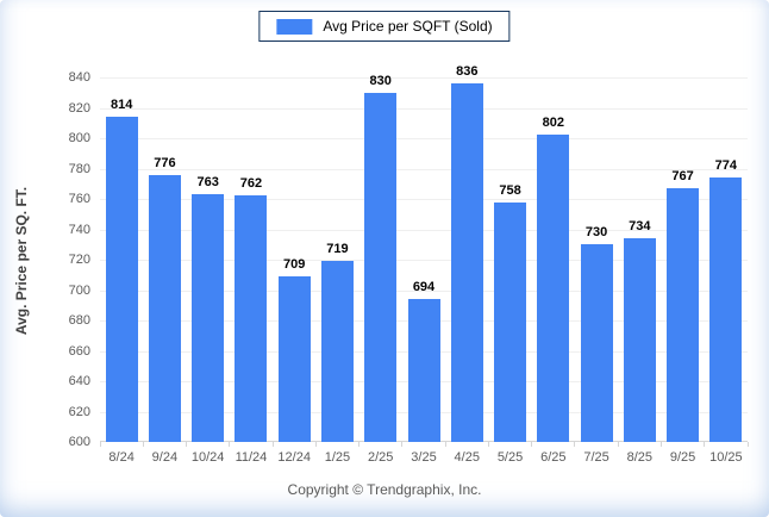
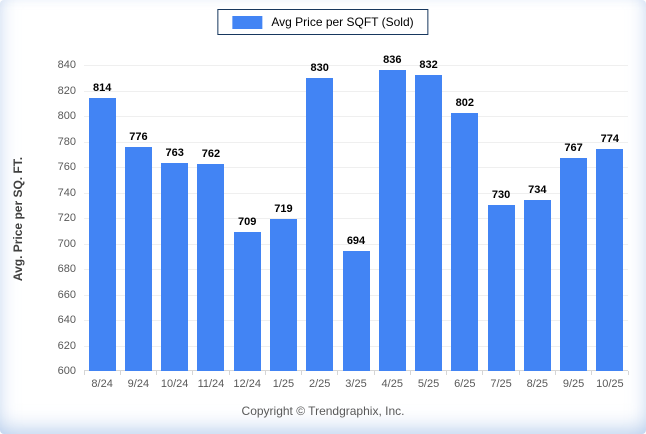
5/25: 758 -> 832
